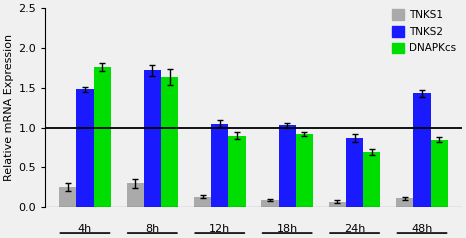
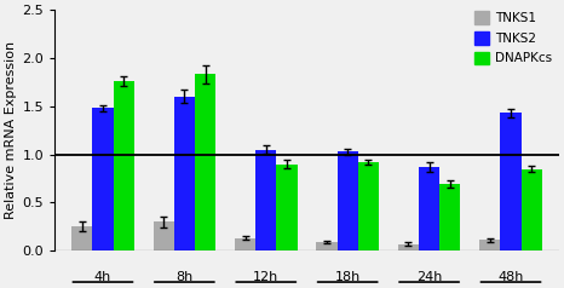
TNKS2/8h: 1.72 -> 1.60
DNAPKcs/8h: 1.64 -> 1.83
